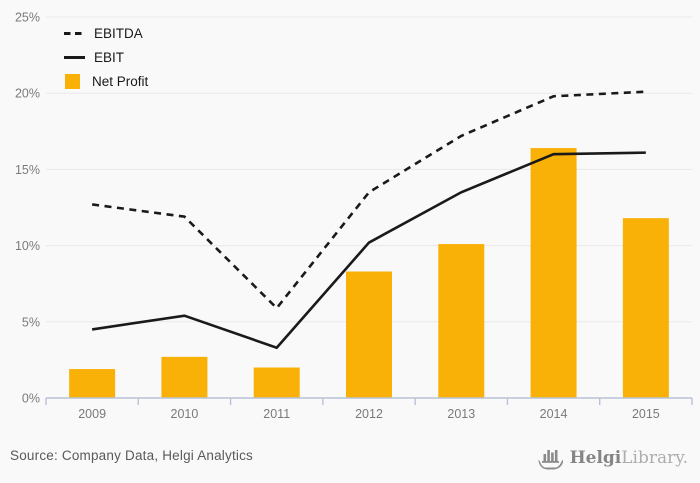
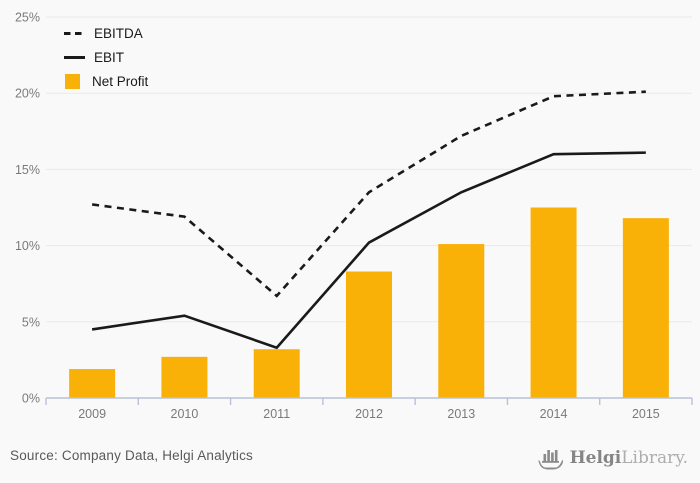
EBITDA/2011: 5.9% -> 6.7%
Net Profit/2011: 2.0% -> 3.2%
Net Profit/2014: 16.4% -> 12.5%
